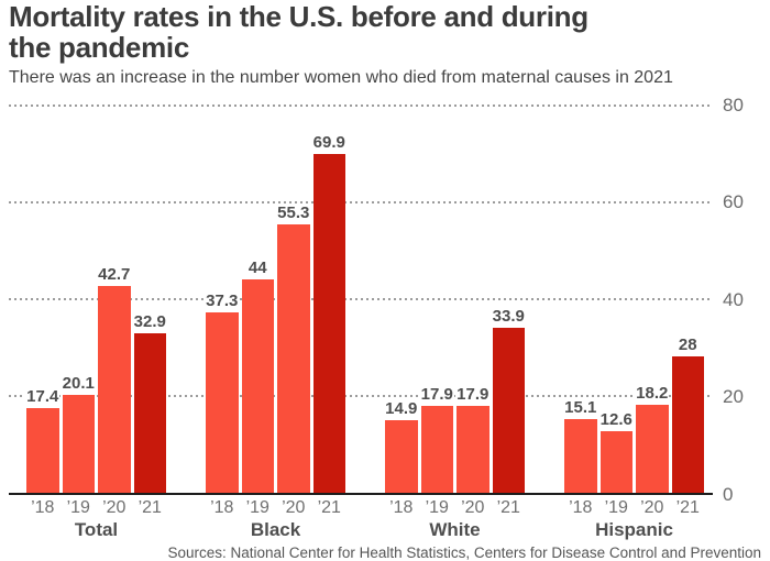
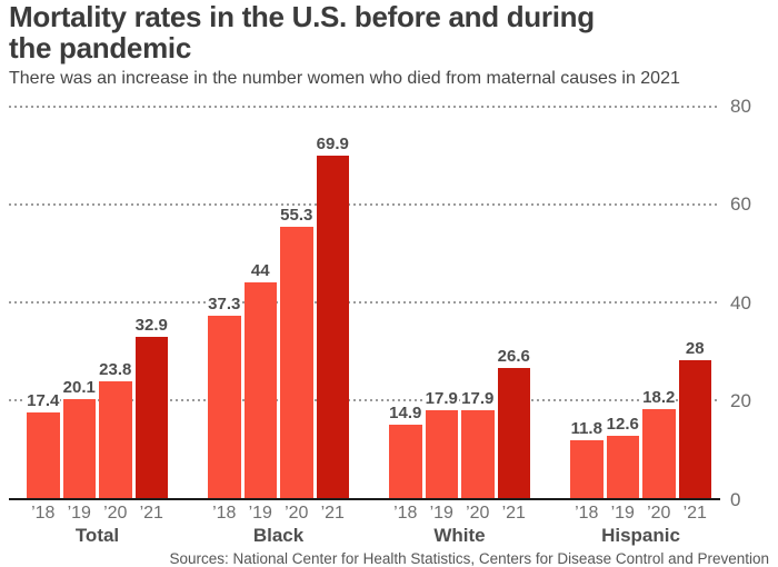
’20/Total: 42.7 -> 23.8
’21/White: 33.9 -> 26.6
’18/Hispanic: 15.1 -> 11.8
